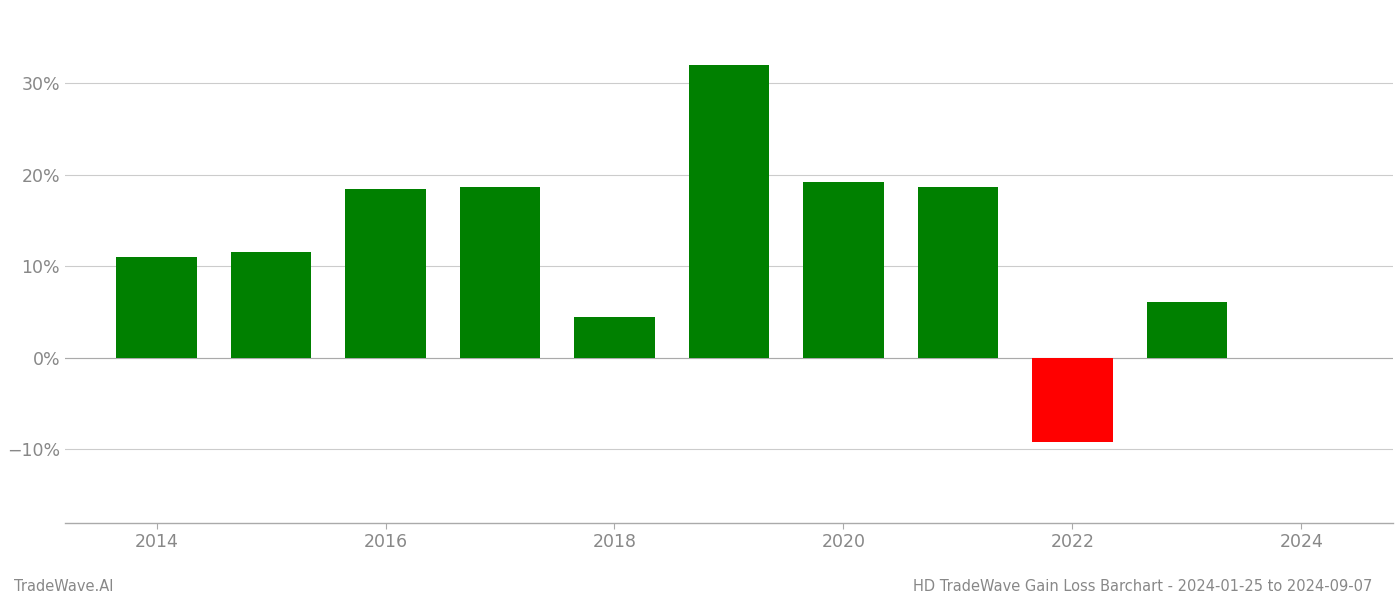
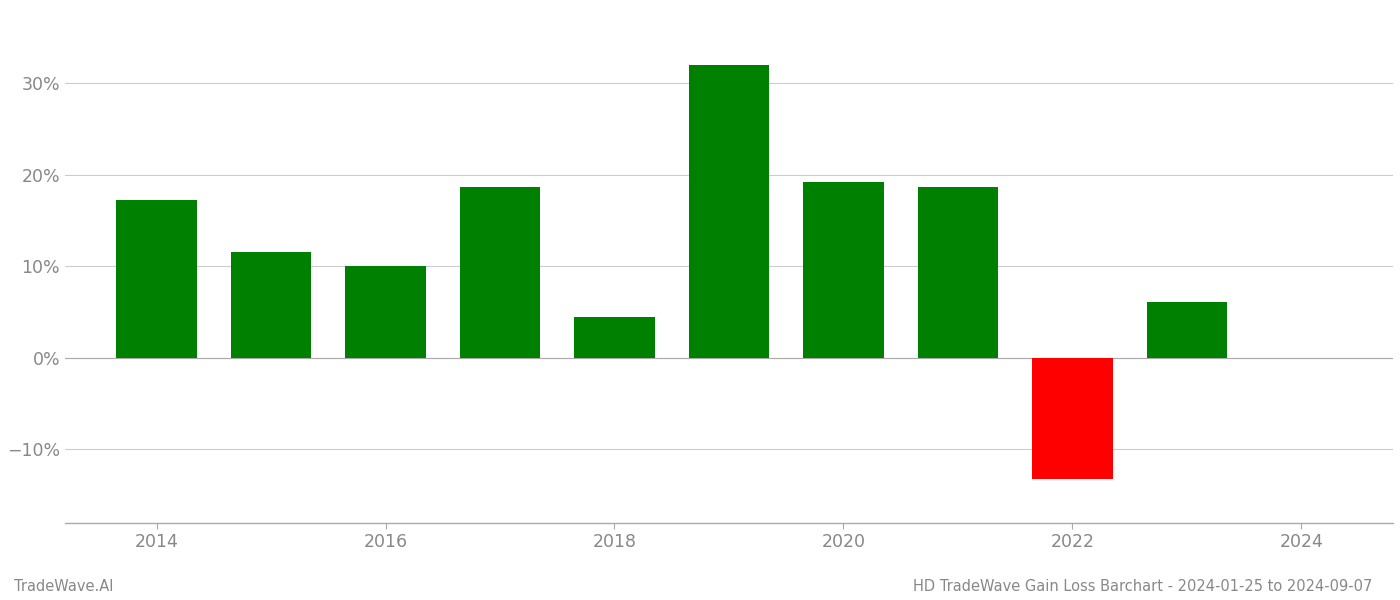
2014: 11.0% -> 17.2%
2016: 18.4% -> 10.0%
2022: -9.2% -> -13.2%
